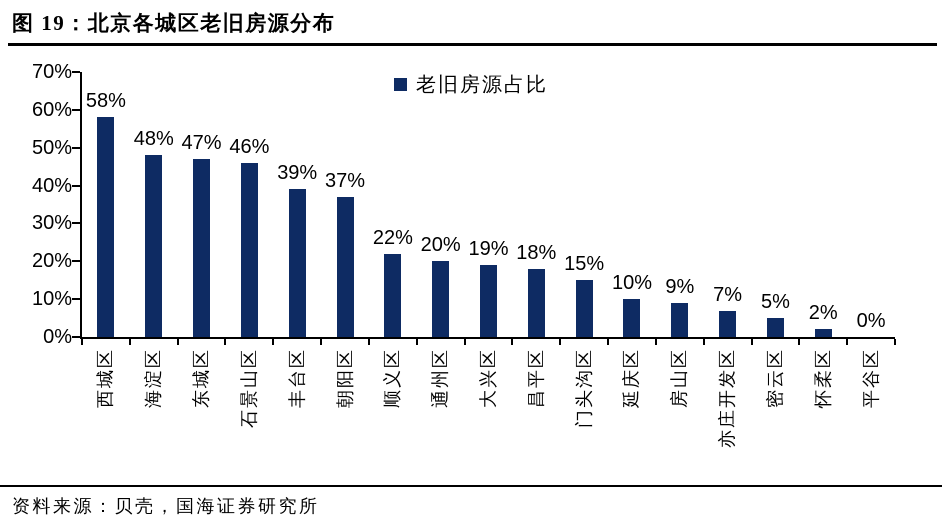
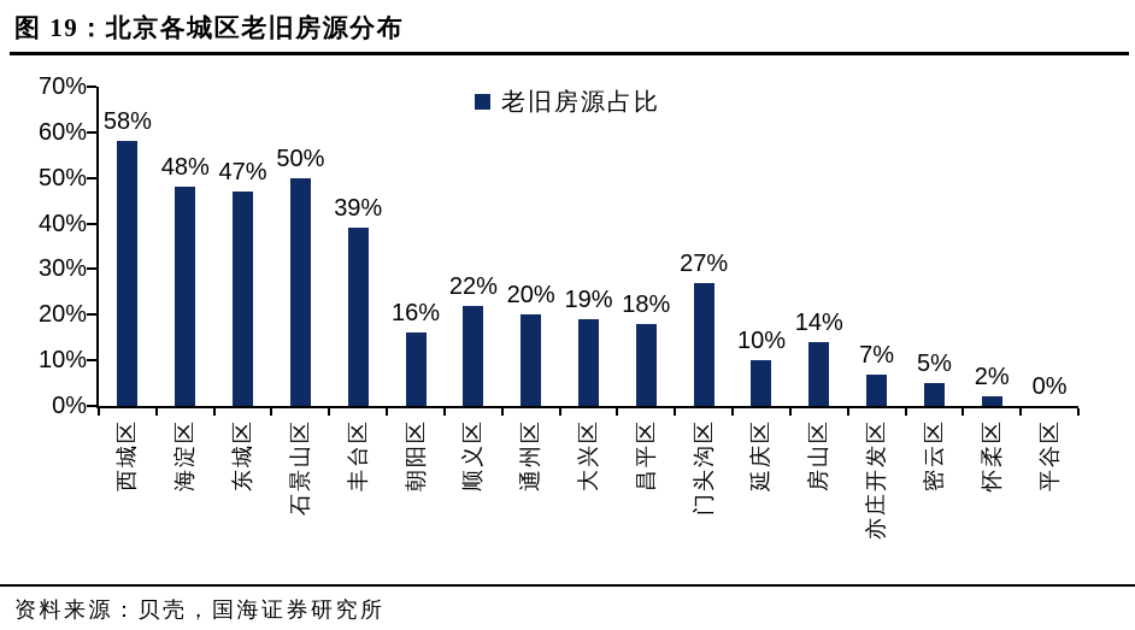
石景山区: 46% -> 50%
朝阳区: 37% -> 16%
门头沟区: 15% -> 27%
房山区: 9% -> 14%
